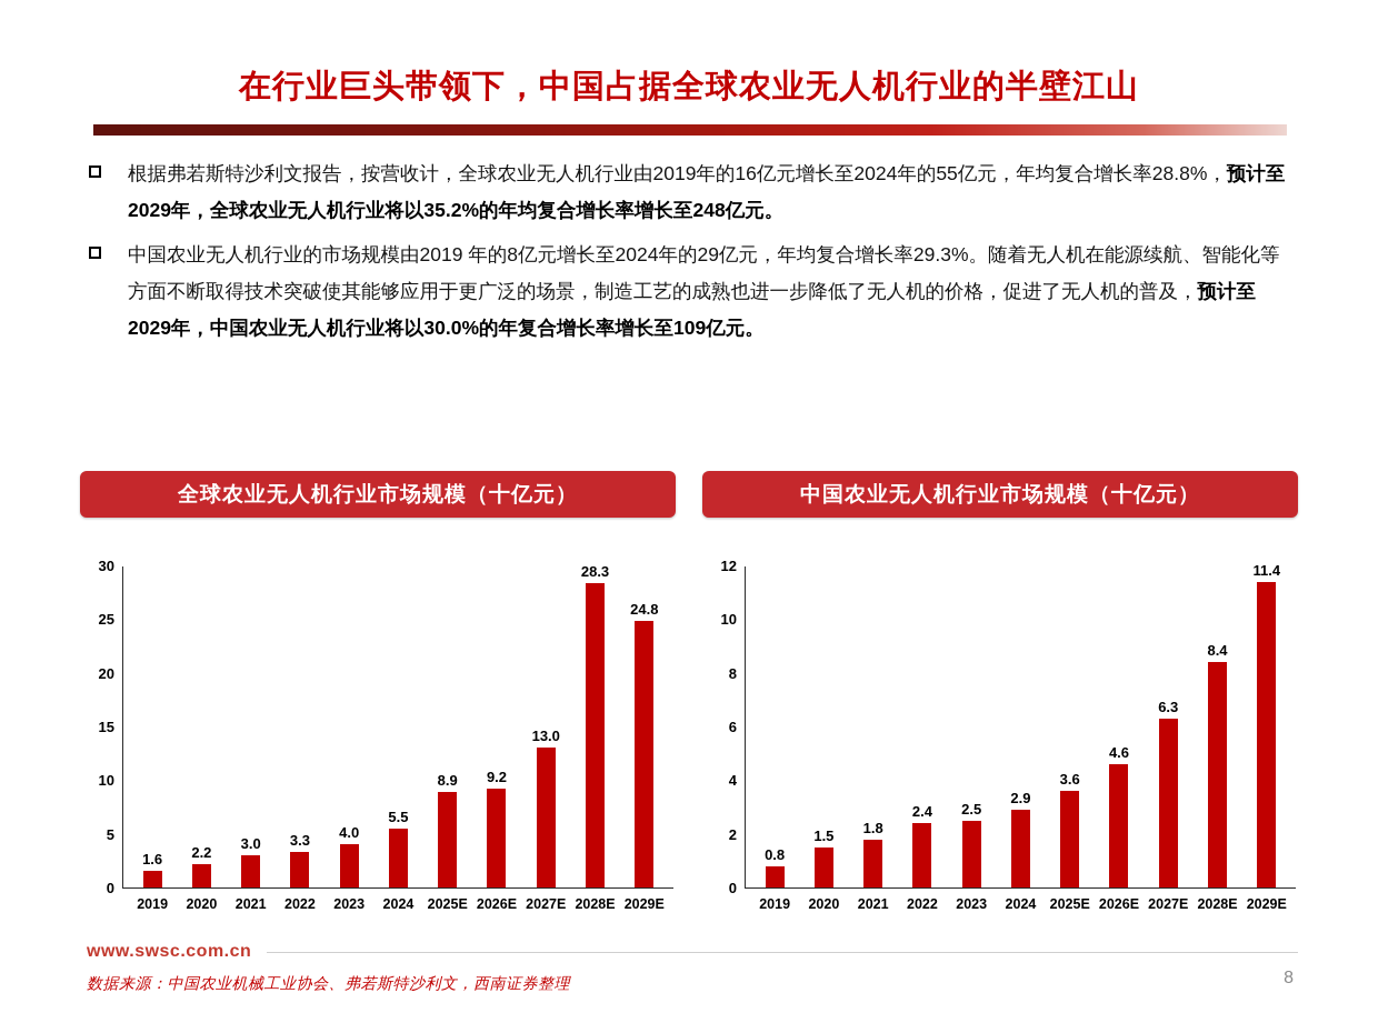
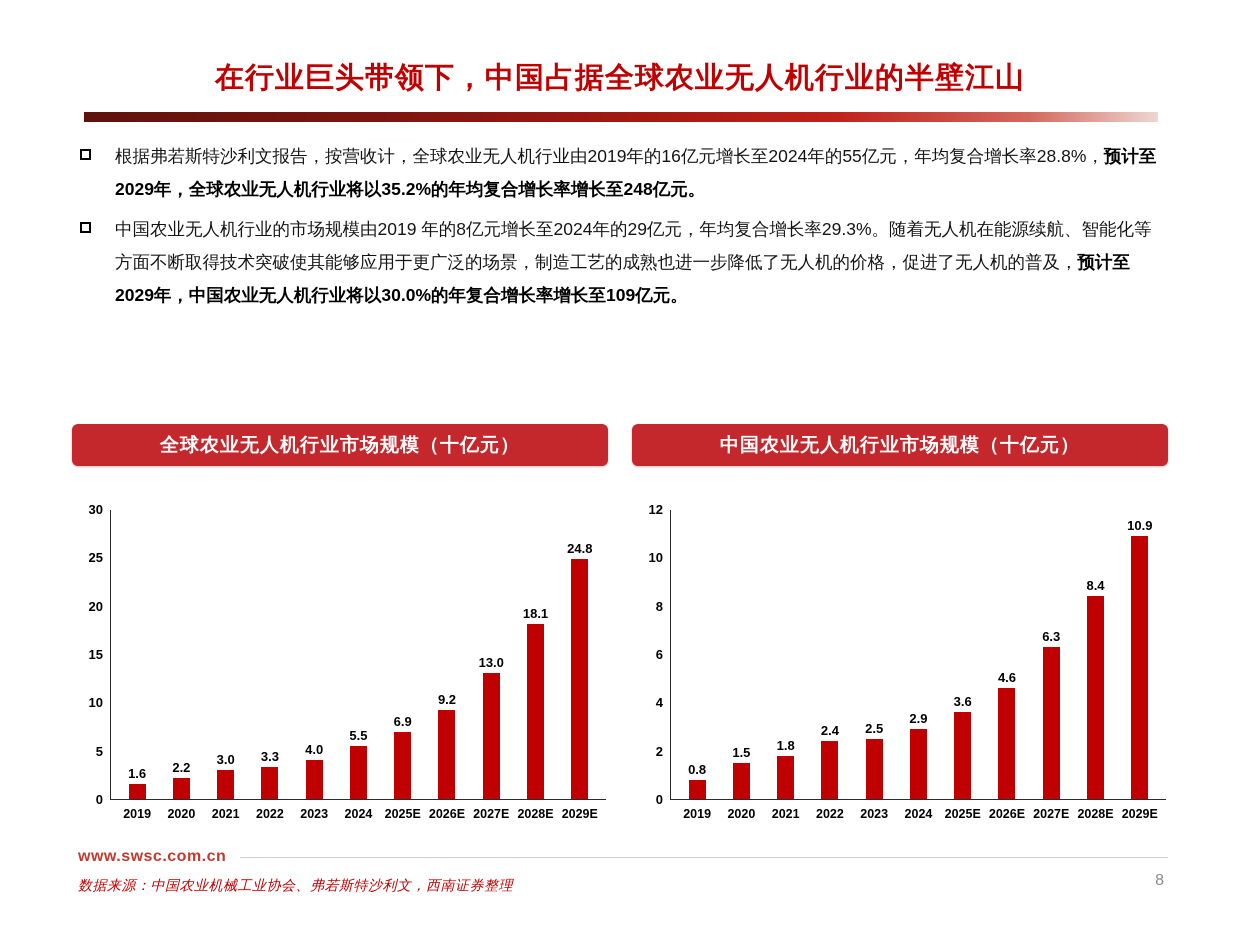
全球农业无人机行业市场规模（十亿元）/2025E: 8.9 -> 6.9
全球农业无人机行业市场规模（十亿元）/2028E: 28.3 -> 18.1
中国农业无人机行业市场规模（十亿元）/2029E: 11.4 -> 10.9
